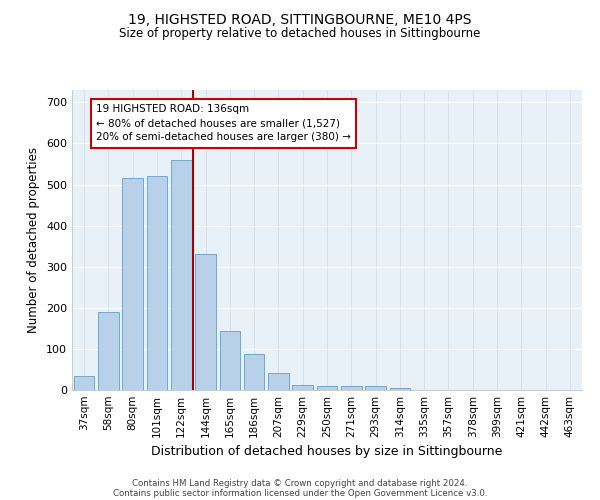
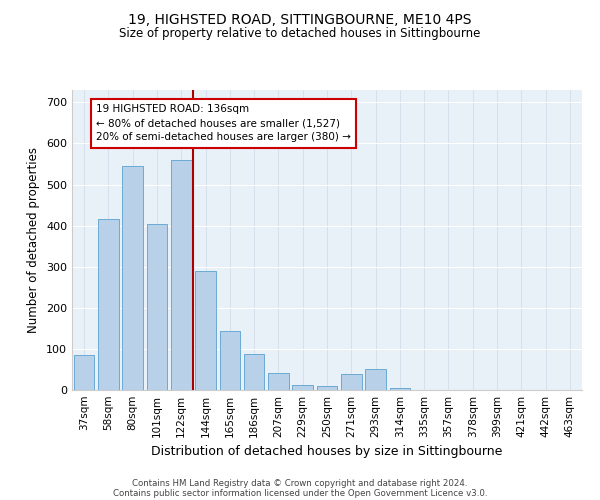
37sqm: 33 -> 85
58sqm: 190 -> 415
80sqm: 515 -> 545
101sqm: 520 -> 405
144sqm: 330 -> 290
271sqm: 10 -> 40
293sqm: 10 -> 50
